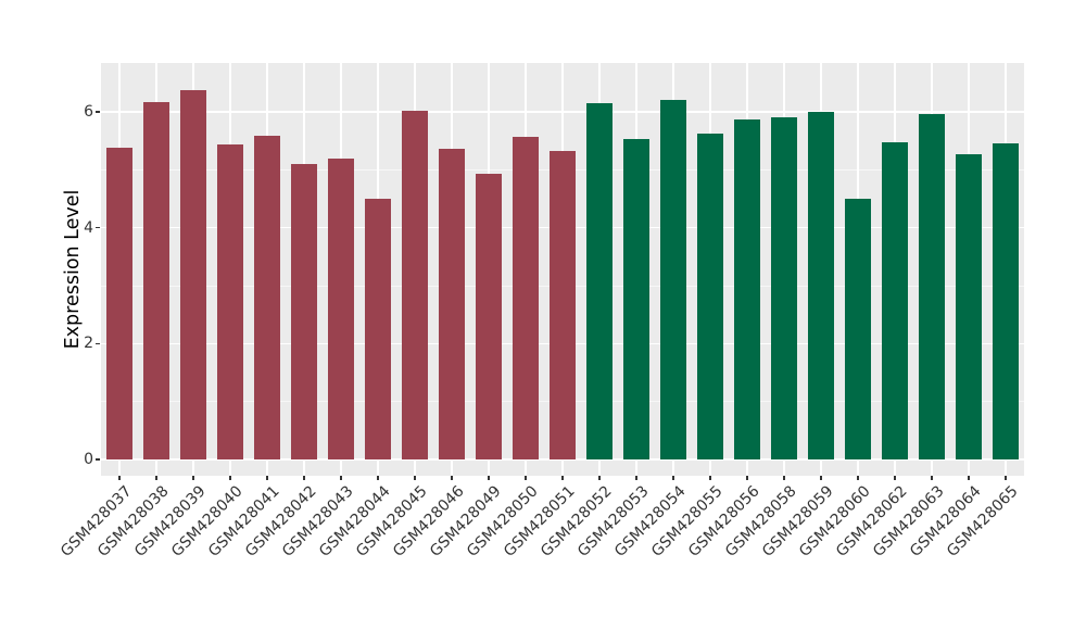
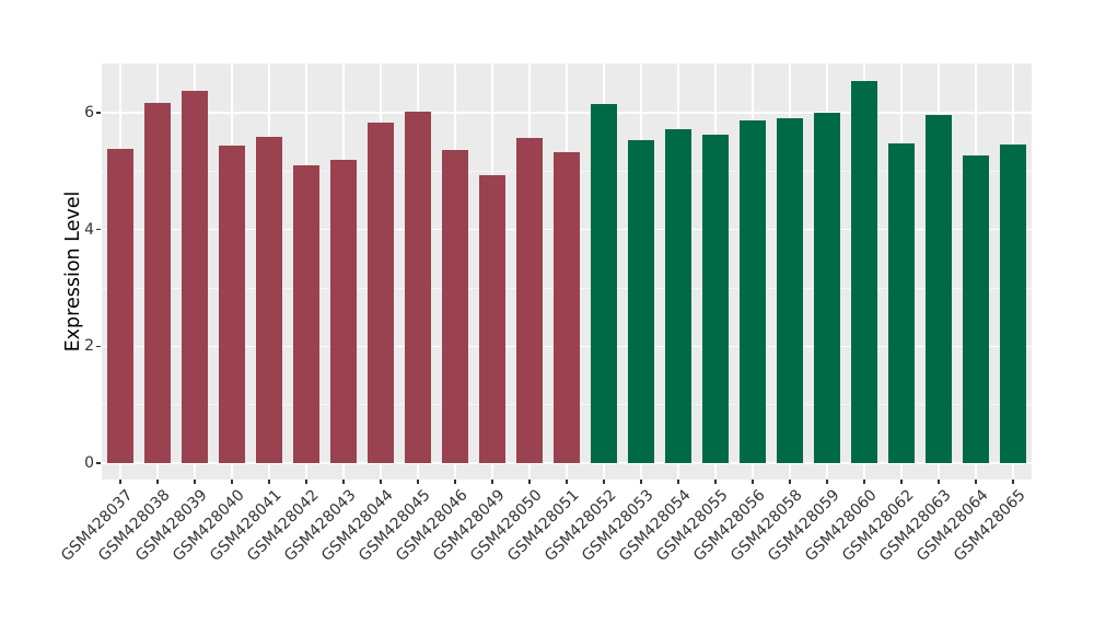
GSM428044: 4.5 -> 5.8
GSM428054: 6.2 -> 5.7
GSM428060: 4.5 -> 6.5
